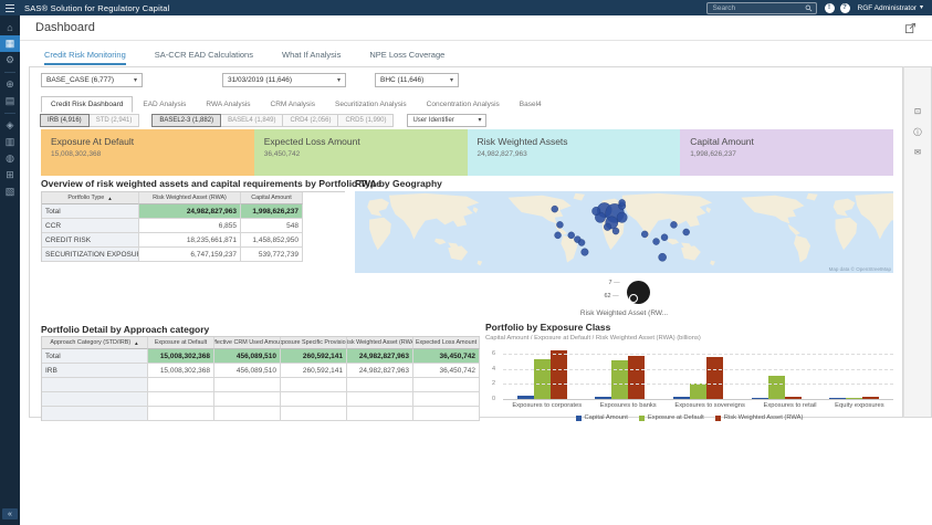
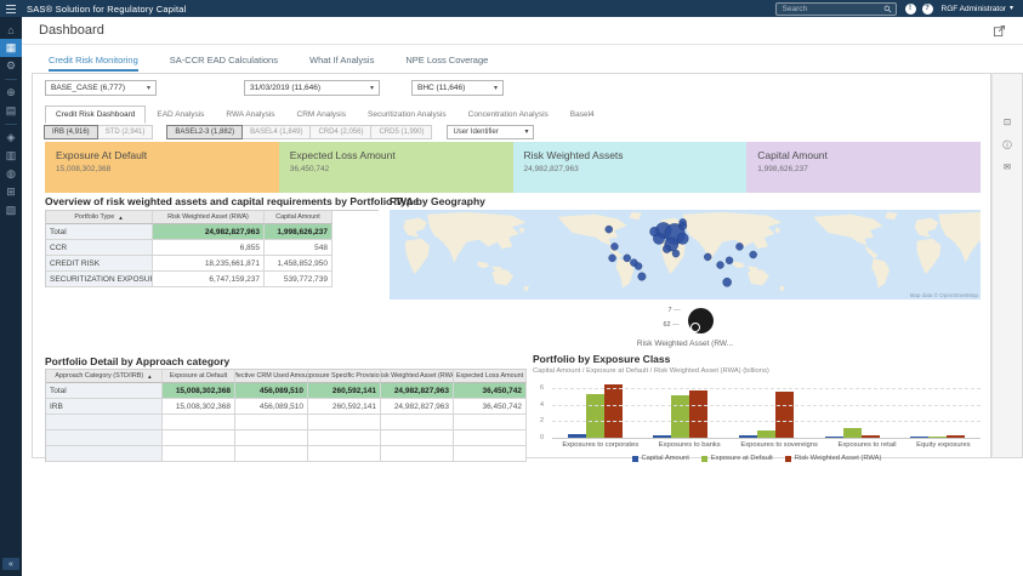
Exposure at Default/Exposures to sovereigns: 2 -> 1
Exposure at Default/Exposures to retail: 3 -> 1
